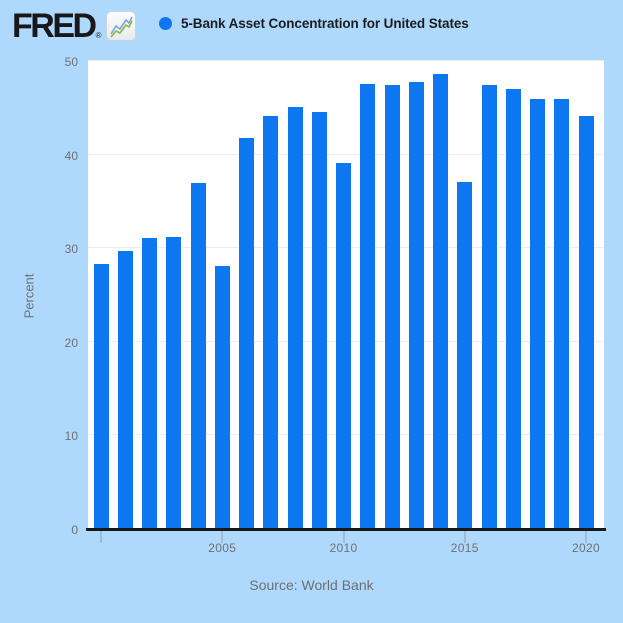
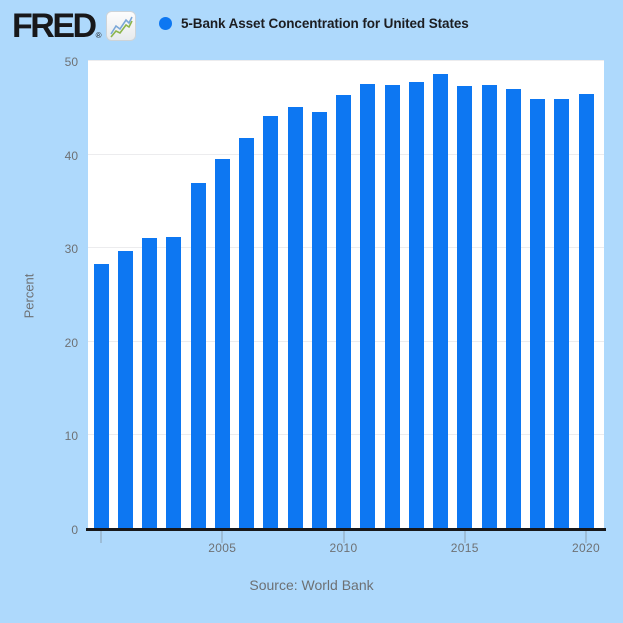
2005: 28 -> 39
2010: 39 -> 46
2015: 37 -> 47
2020: 44 -> 46
